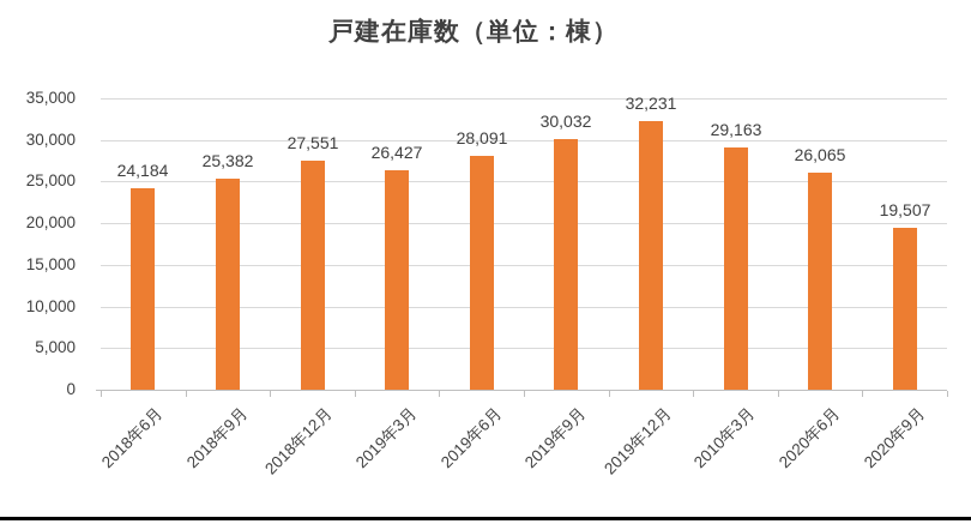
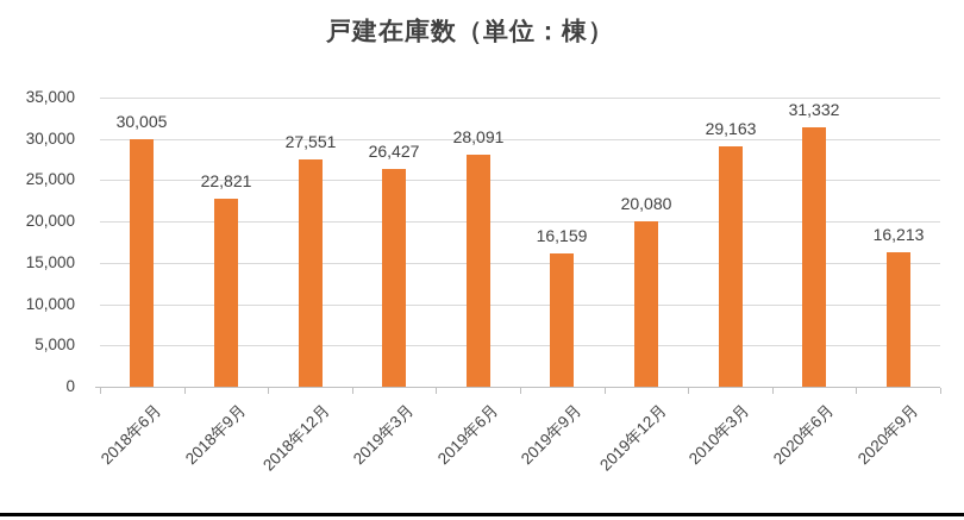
2018年6月: 24,184 -> 30,005
2018年9月: 25,382 -> 22,821
2019年9月: 30,032 -> 16,159
2019年12月: 32,231 -> 20,080
2020年6月: 26,065 -> 31,332
2020年9月: 19,507 -> 16,213
